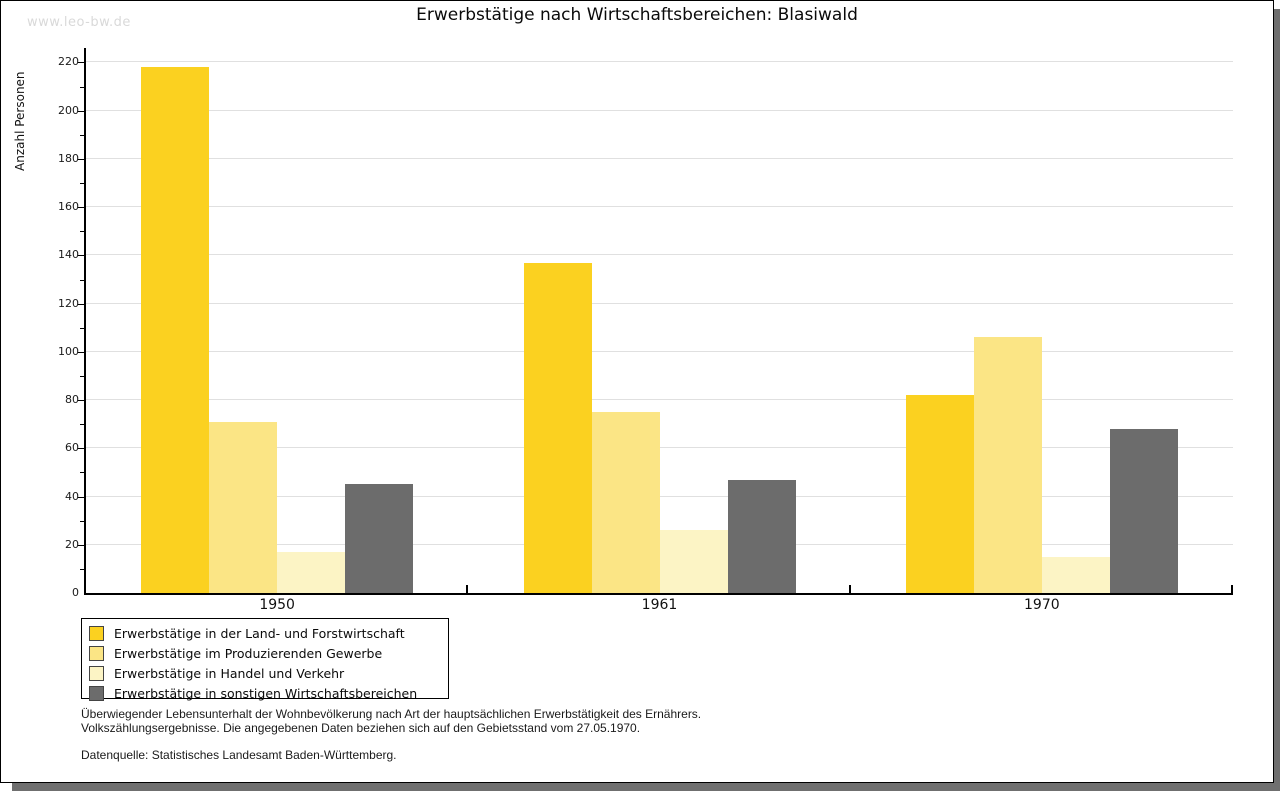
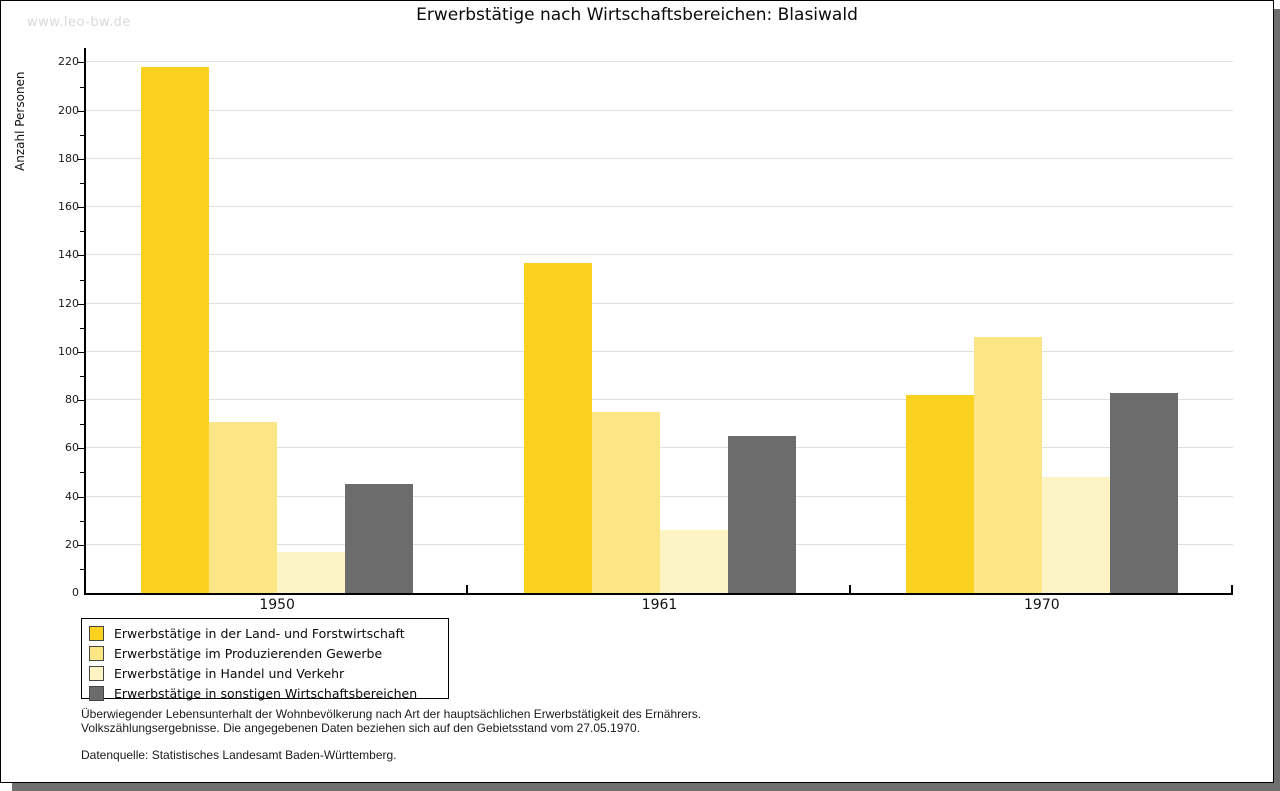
Erwerbstätige in sonstigen Wirtschaftsbereichen/1961: 47 -> 65
Erwerbstätige in Handel und Verkehr/1970: 15 -> 48
Erwerbstätige in sonstigen Wirtschaftsbereichen/1970: 68 -> 83
